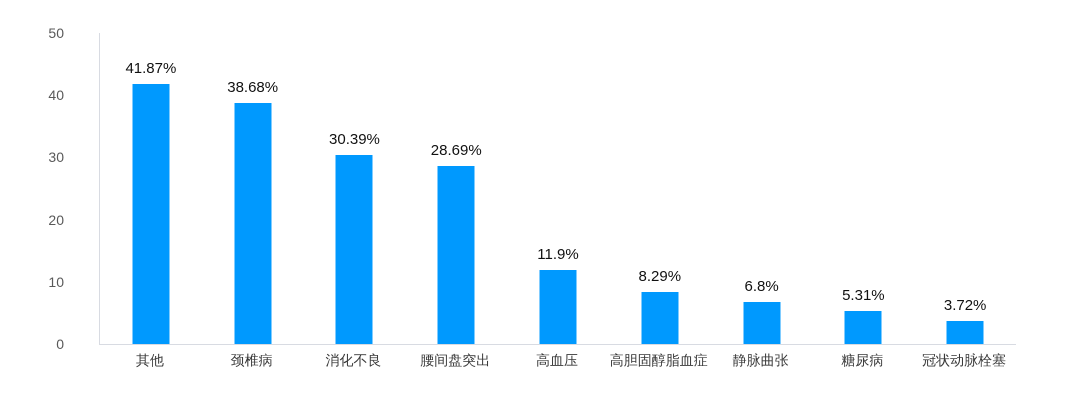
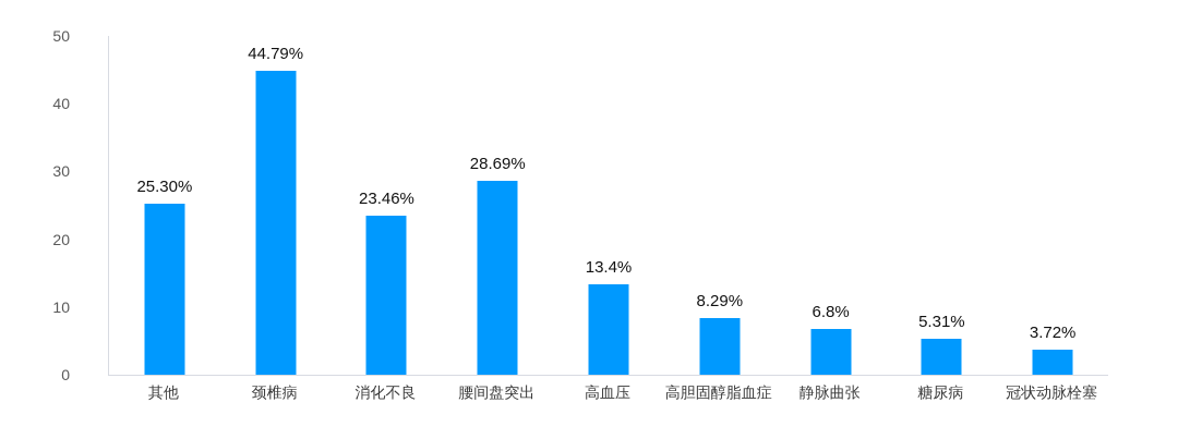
其他: 41.87% -> 25.30%
颈椎病: 38.68% -> 44.79%
消化不良: 30.39% -> 23.46%
高血压: 11.9% -> 13.4%
